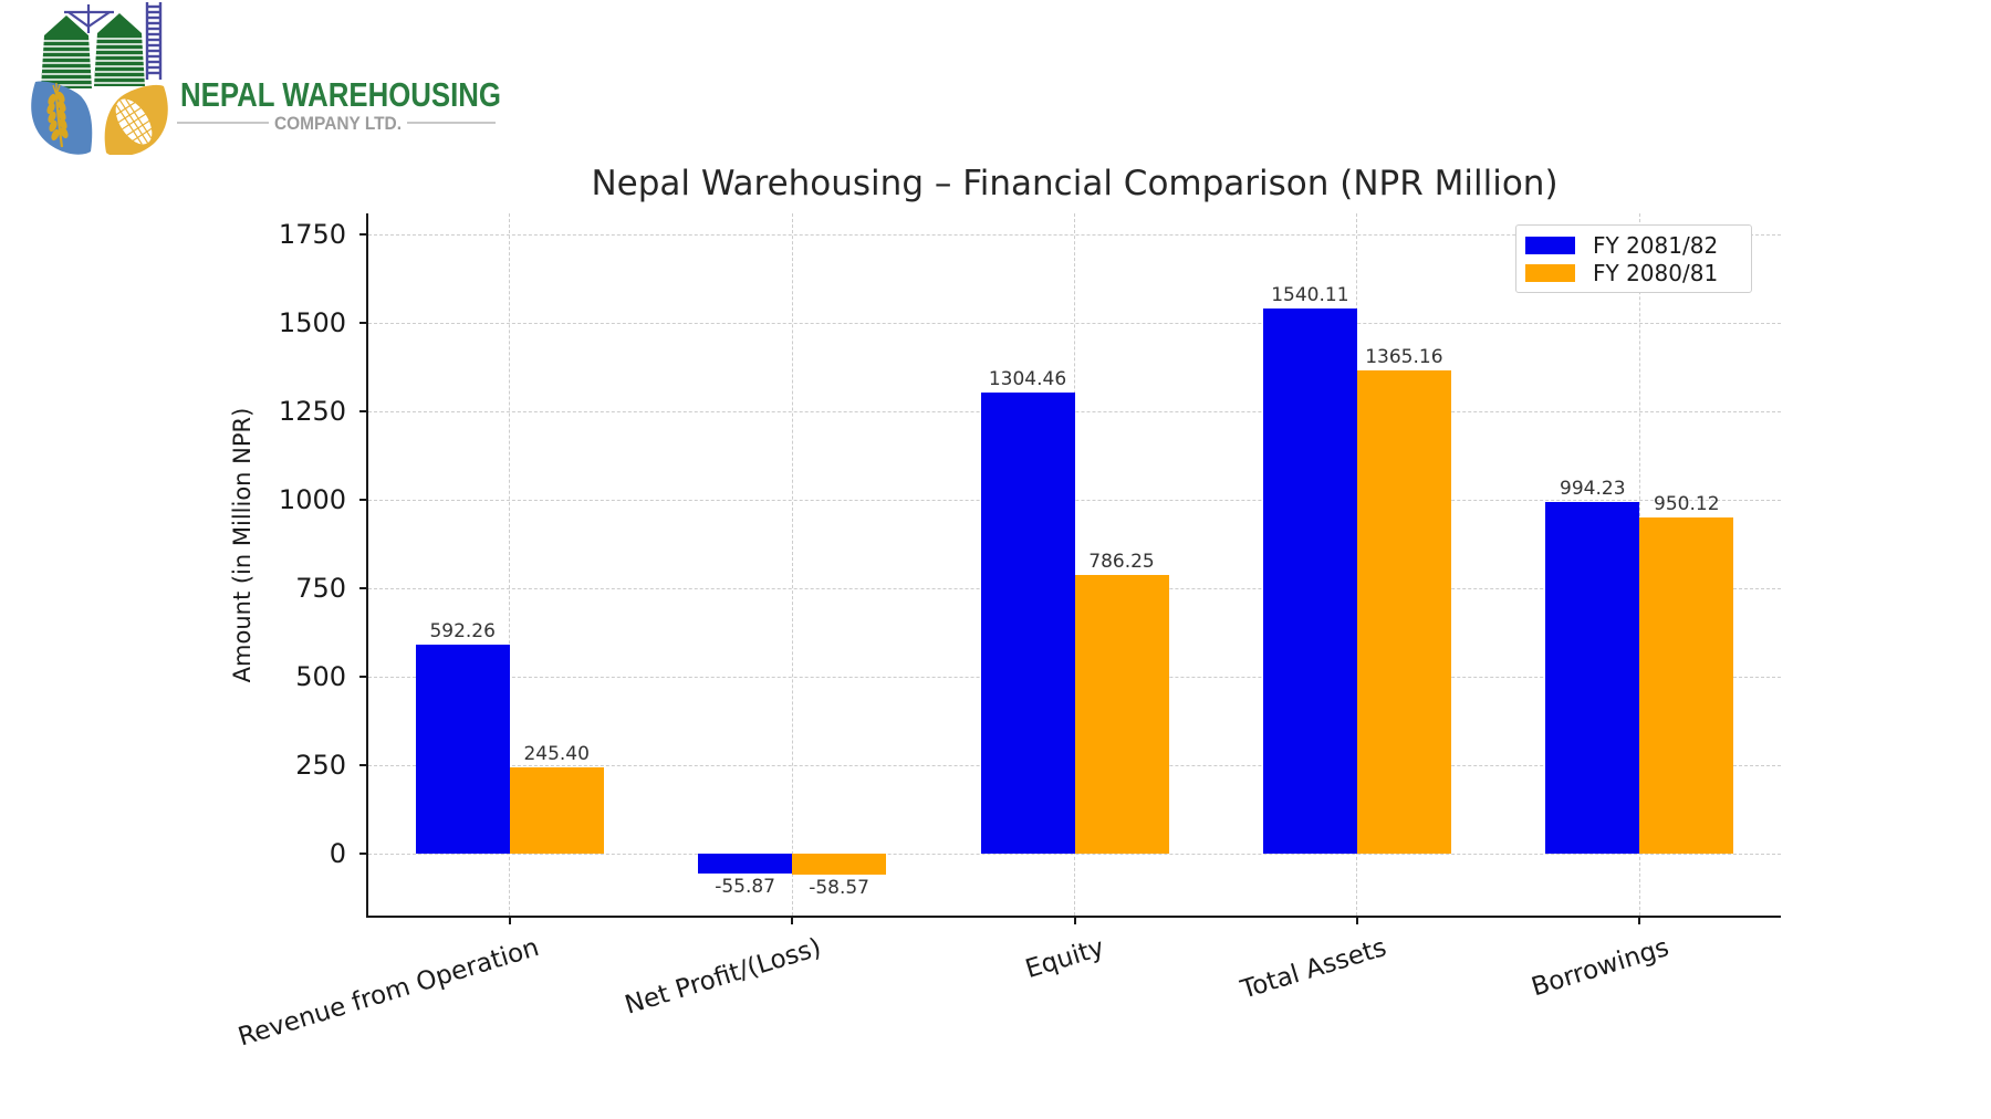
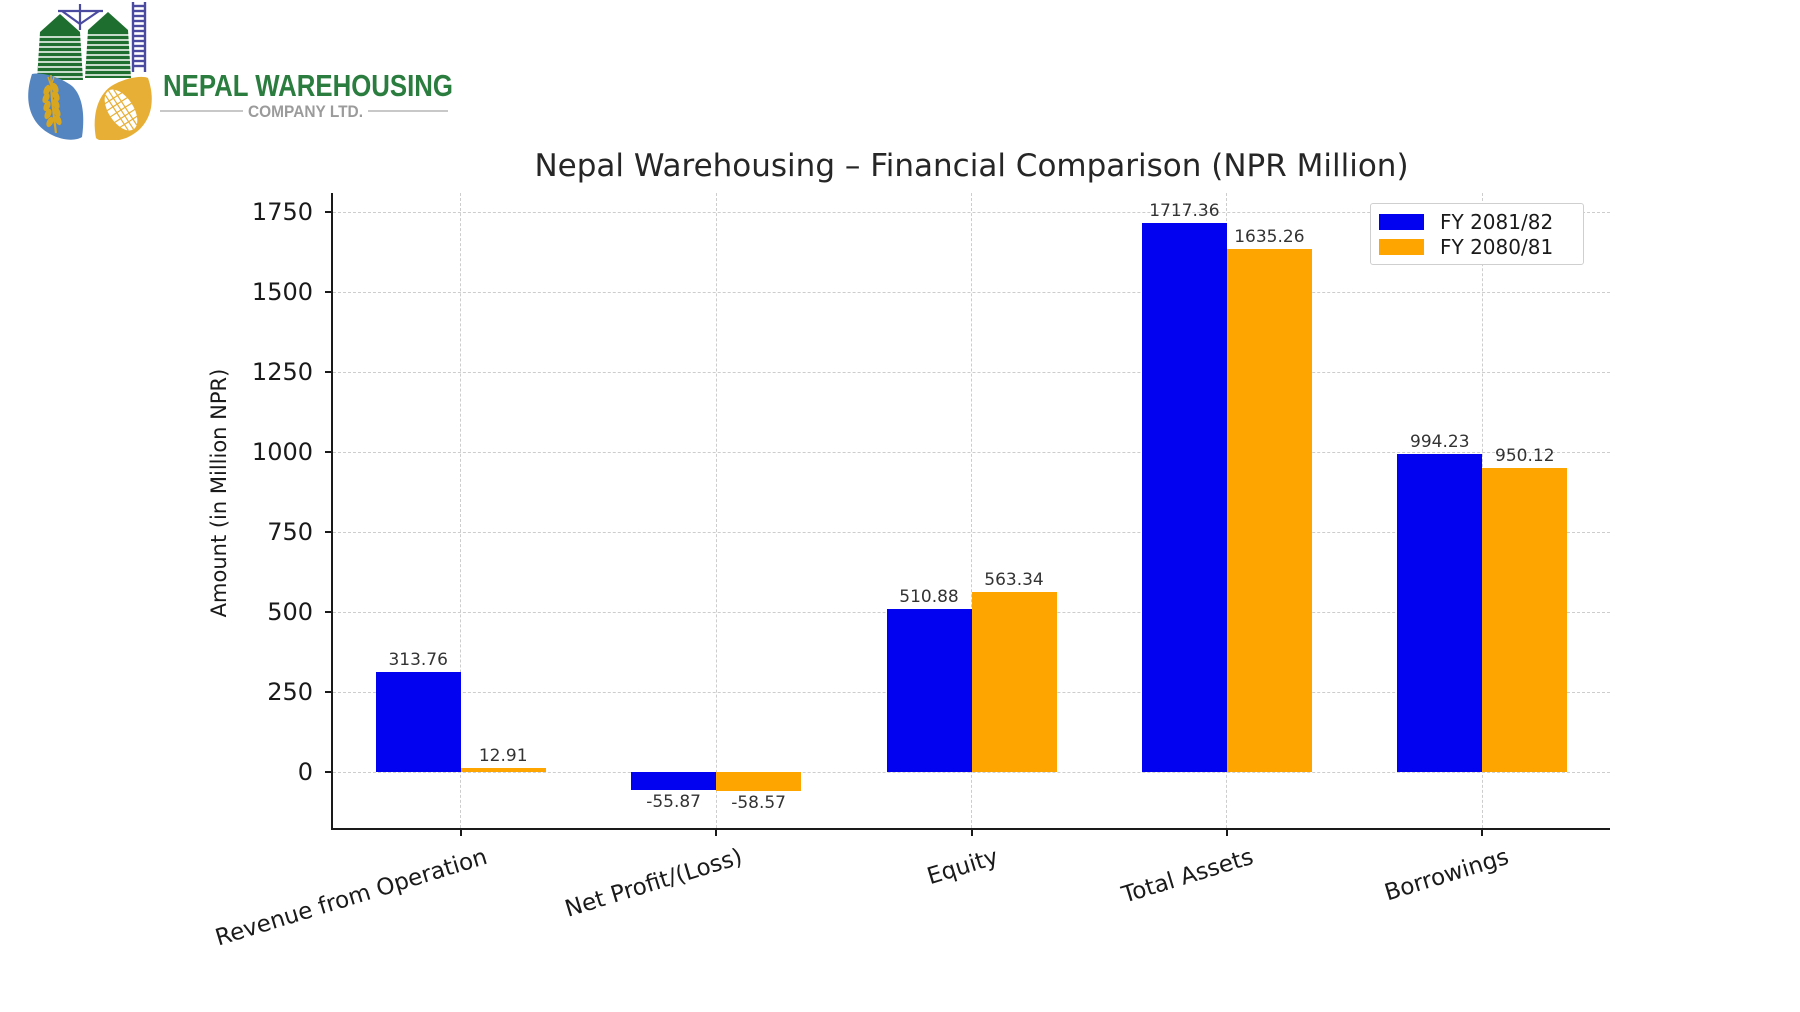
FY 2081/82/Revenue from Operation: 592.26 -> 313.76
FY 2080/81/Revenue from Operation: 245.40 -> 12.91
FY 2081/82/Equity: 1304.46 -> 510.88
FY 2080/81/Equity: 786.25 -> 563.34
FY 2081/82/Total Assets: 1540.11 -> 1717.36
FY 2080/81/Total Assets: 1365.16 -> 1635.26
